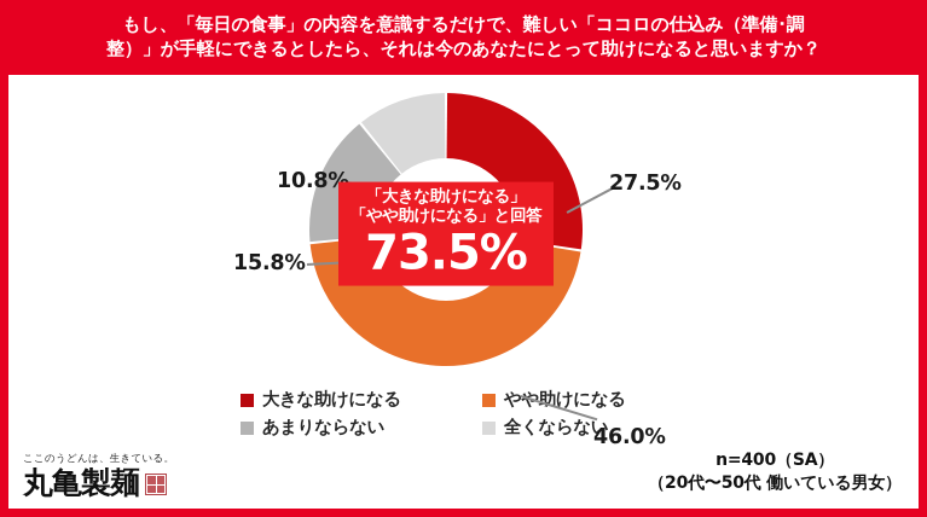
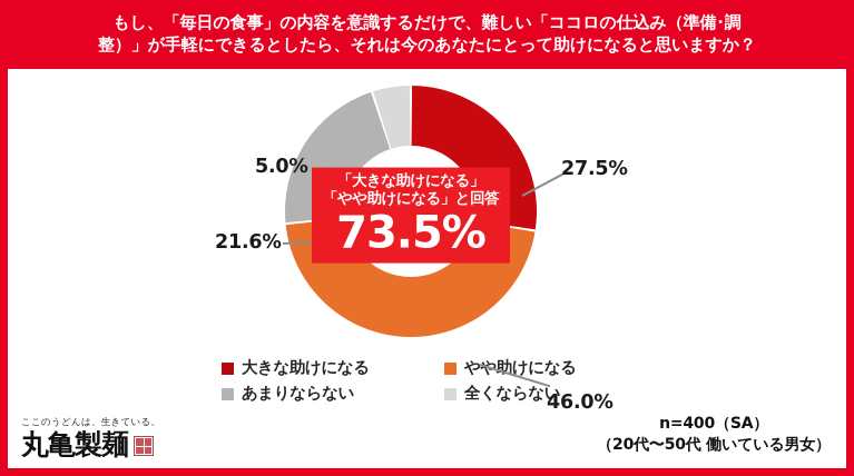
あまりならない: 15.8% -> 21.6%
全くならない: 10.8% -> 5.0%
